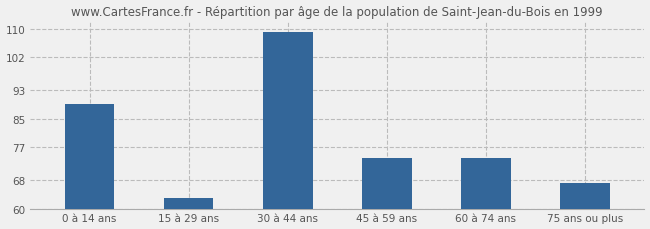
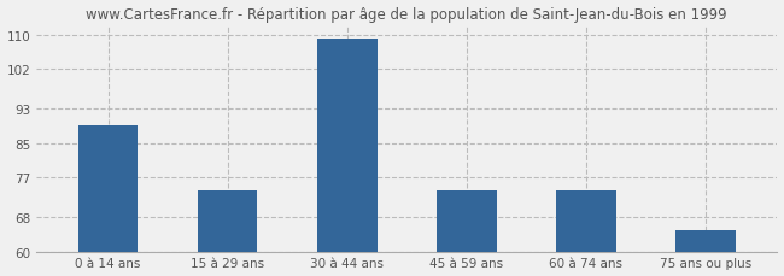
15 à 29 ans: 63 -> 74
75 ans ou plus: 67 -> 65
